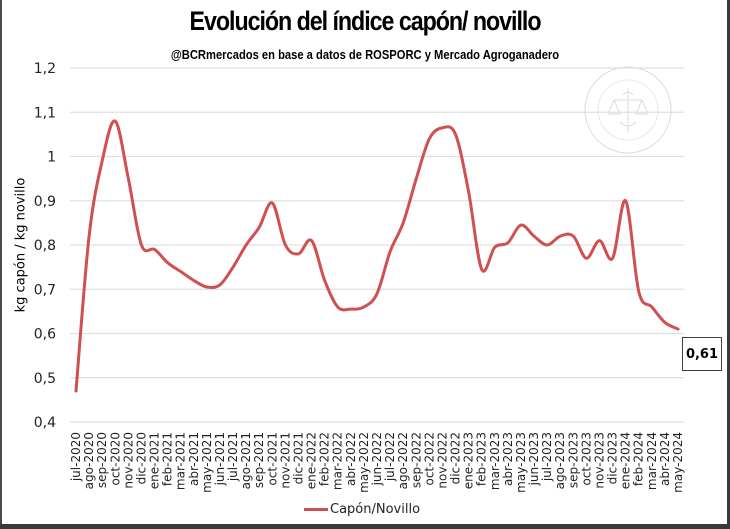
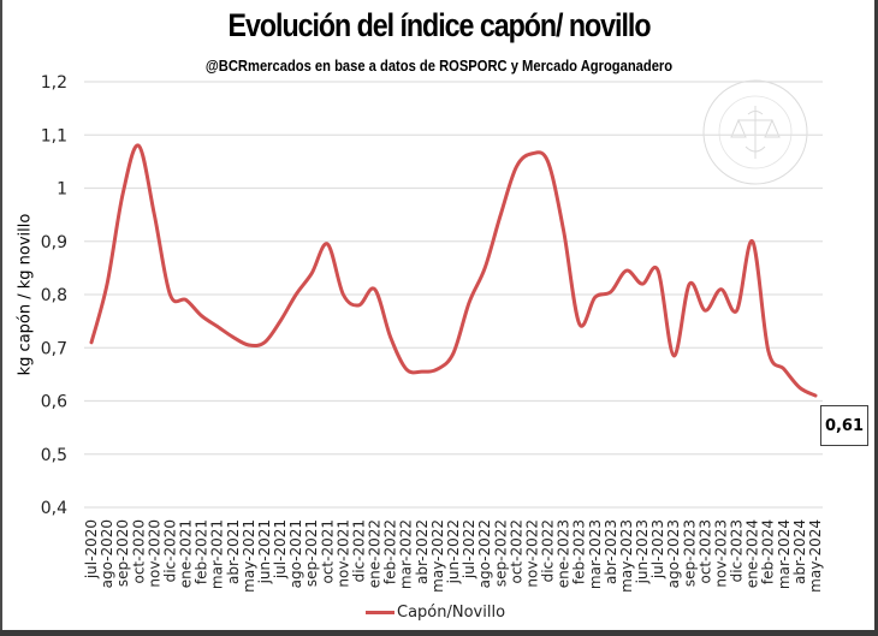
jul-2020: 0,47 -> 0,71
jul-2023: 0,80 -> 0,84
ago-2023: 0,82 -> 0,69
